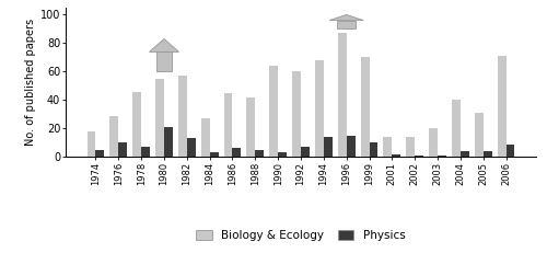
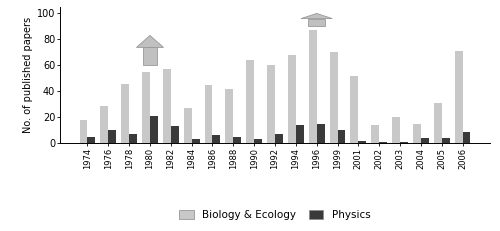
Biology & Ecology/2001: 14 -> 52
Biology & Ecology/2004: 40 -> 15
